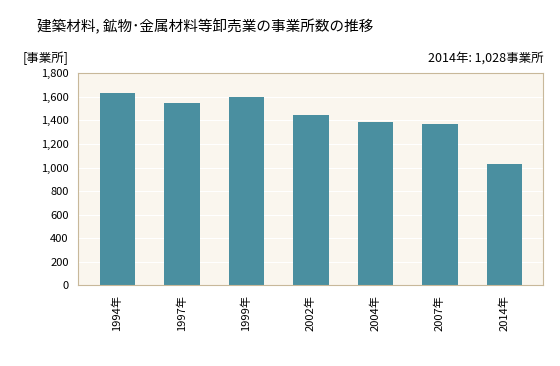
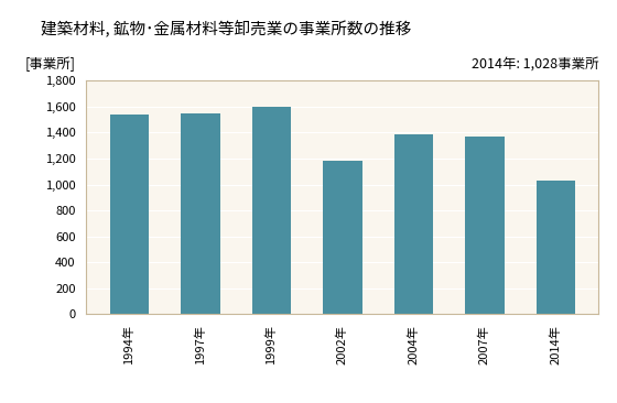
1994年: 1,630 -> 1,540
2002年: 1,450 -> 1,180
